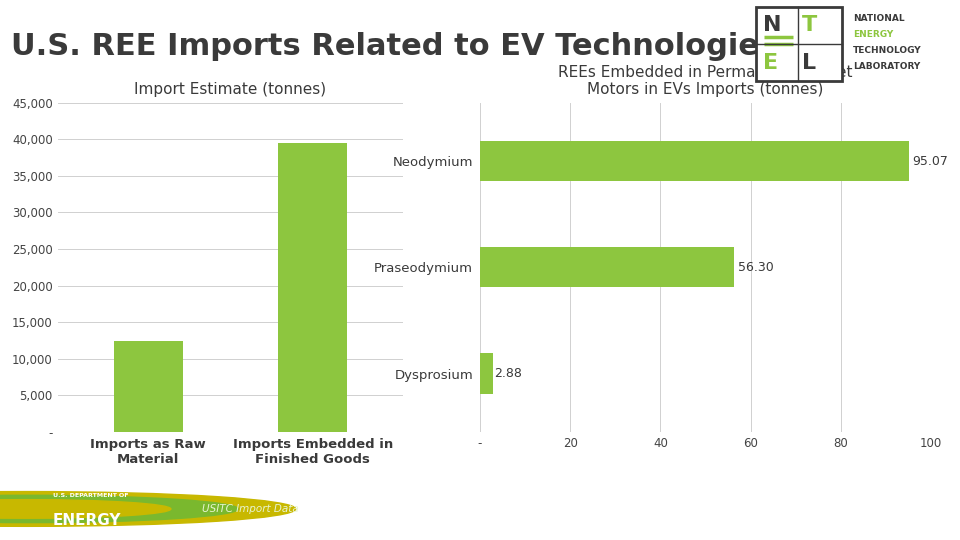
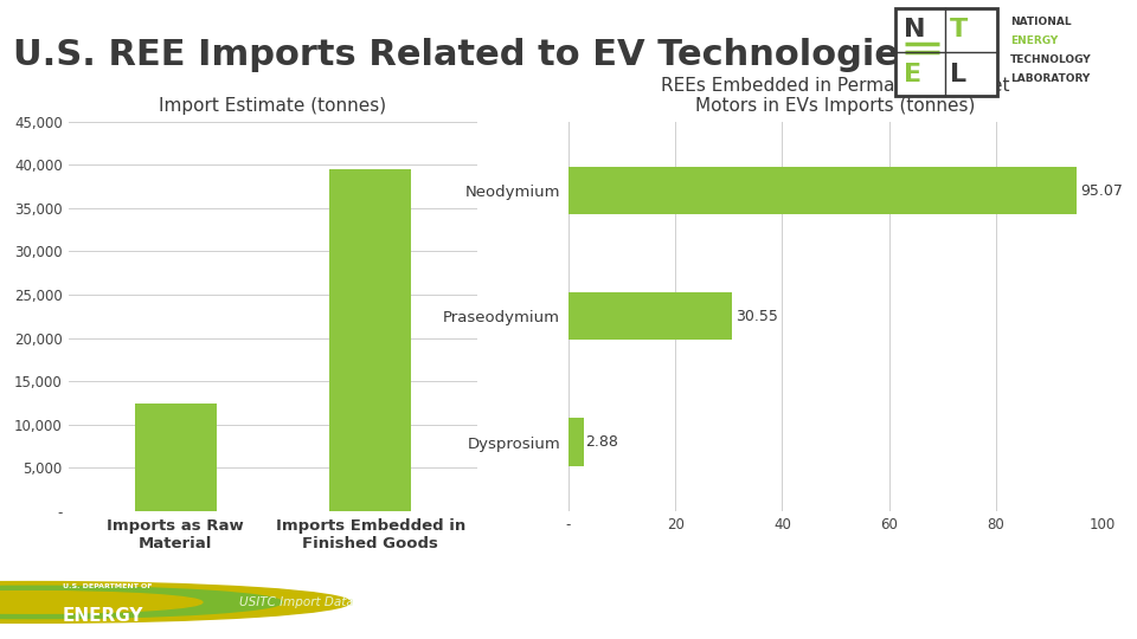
Praseodymium: 56.30 -> 30.55
